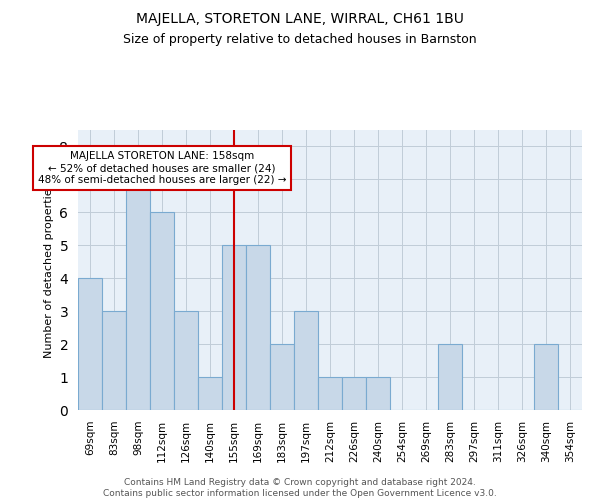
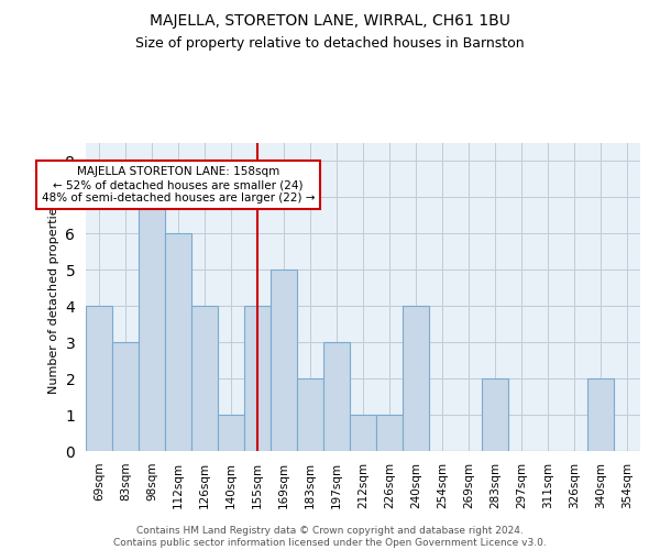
126sqm: 3 -> 4
155sqm: 5 -> 4
240sqm: 1 -> 4
